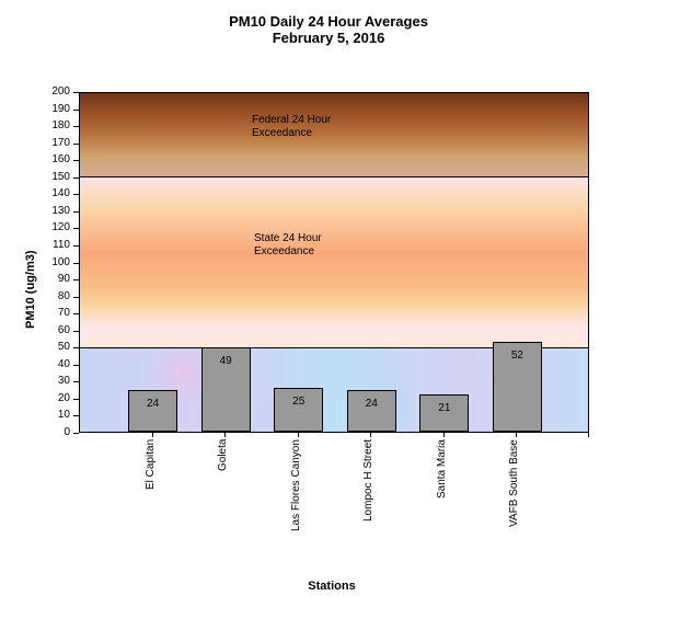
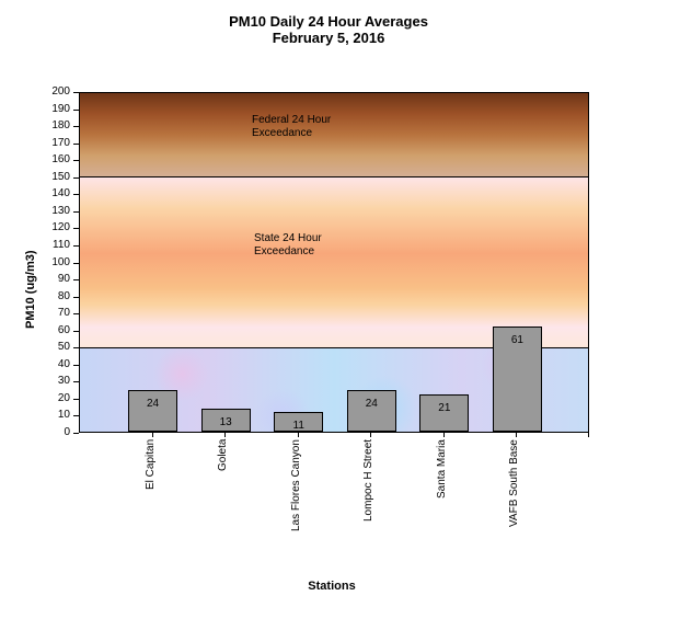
Goleta: 49 -> 13
Las Flores Canyon: 25 -> 11
VAFB South Base: 52 -> 61
